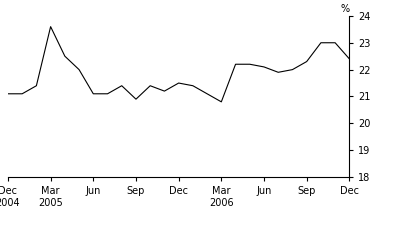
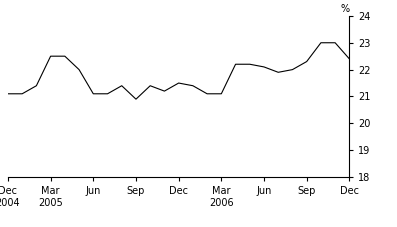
Mar 2005: 23.6 -> 22.5
Mar 2006: 20.8 -> 21.1
